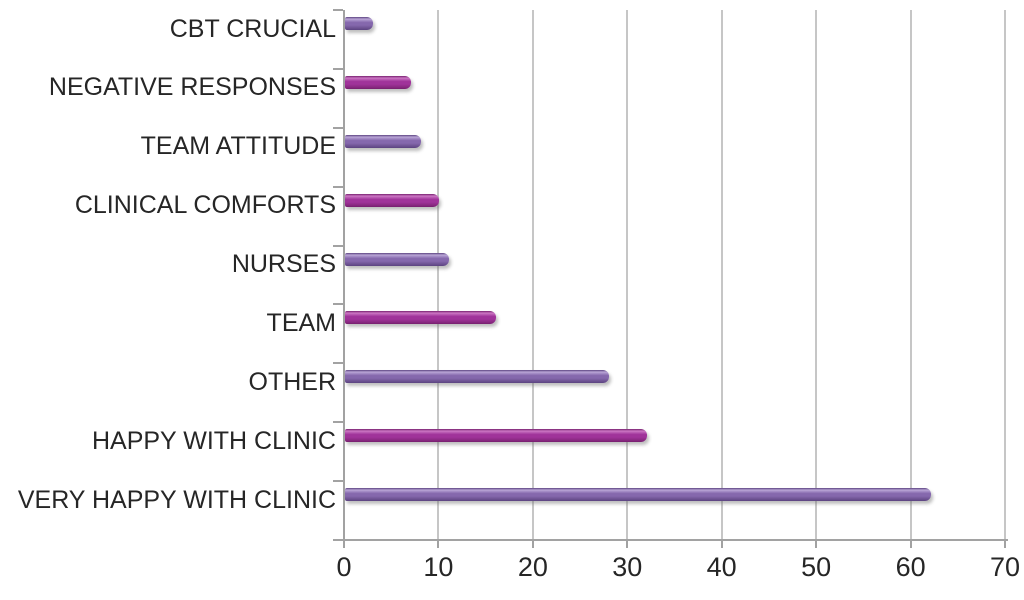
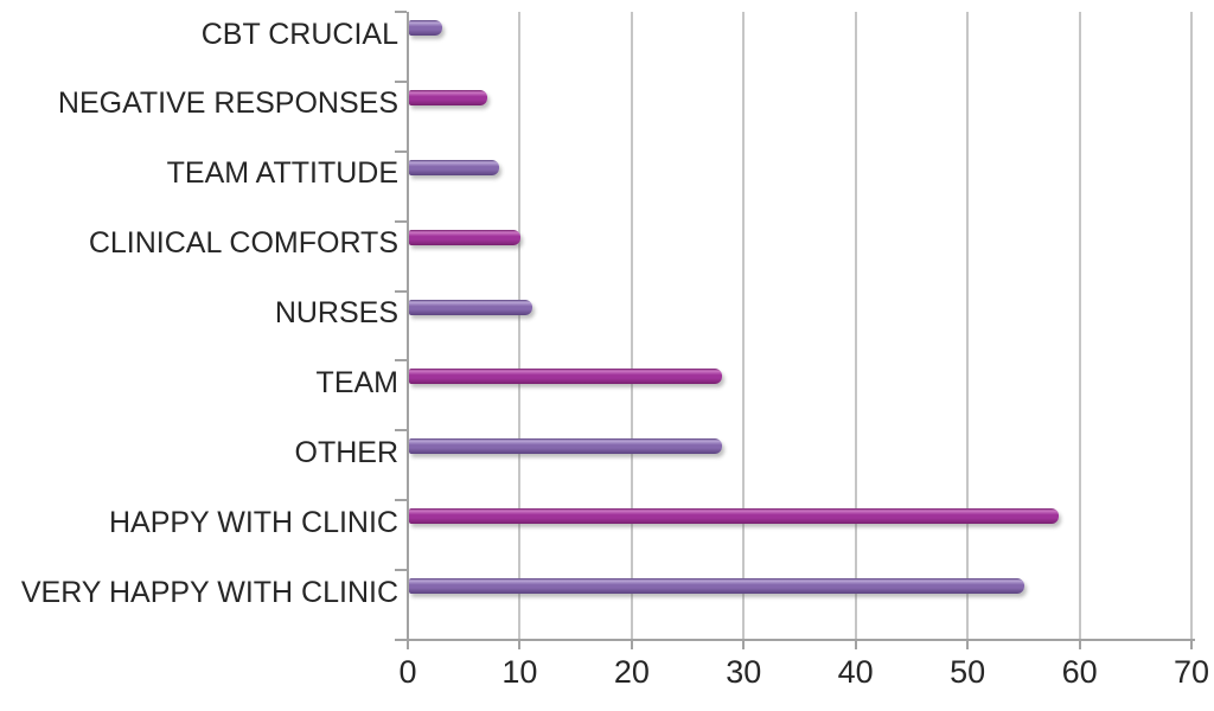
TEAM: 16 -> 28
HAPPY WITH CLINIC: 32 -> 58
VERY HAPPY WITH CLINIC: 62 -> 55
